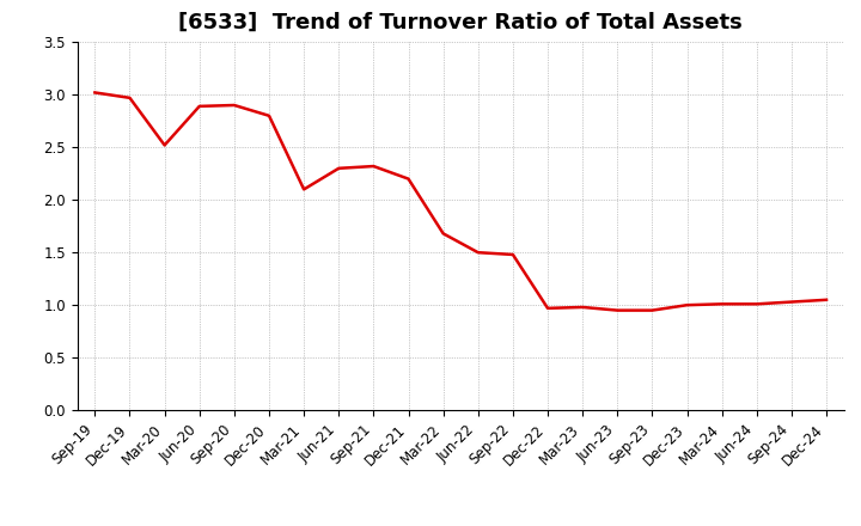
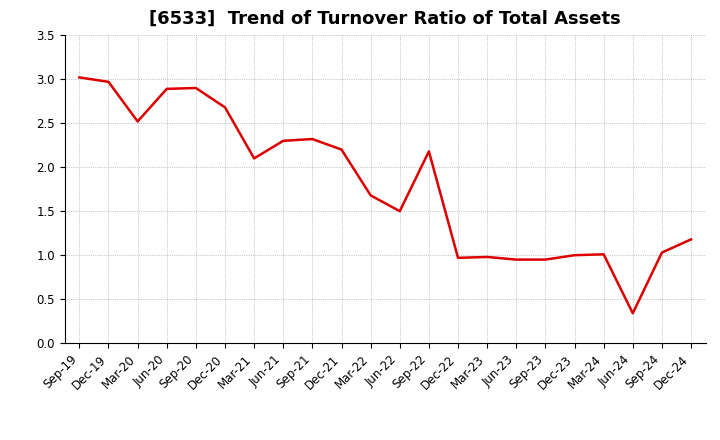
Dec-20: 2.80 -> 2.68
Sep-22: 1.48 -> 2.18
Jun-24: 1.01 -> 0.34
Dec-24: 1.05 -> 1.18
